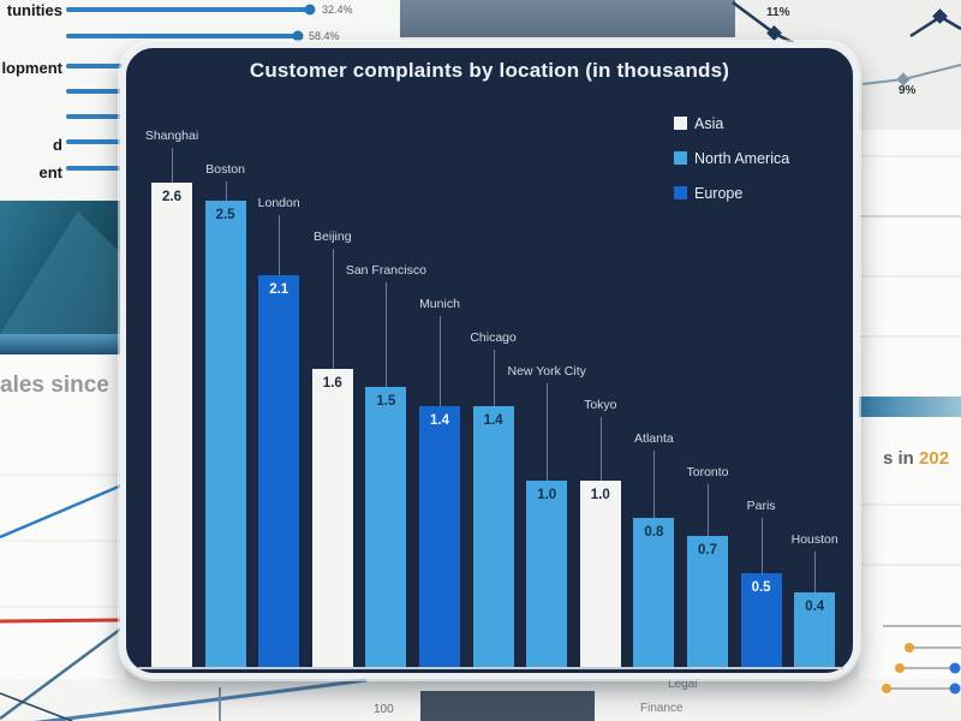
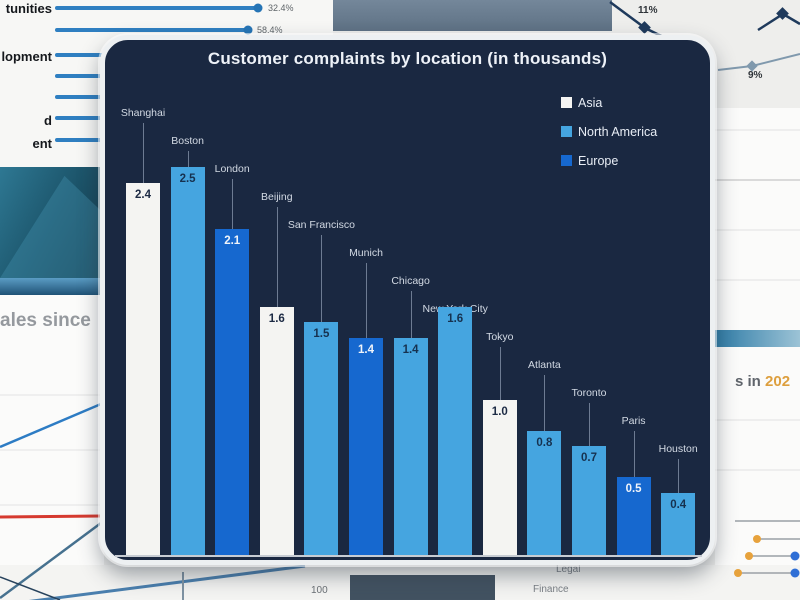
Shanghai: 2.6 -> 2.4
New York City: 1.0 -> 1.6
